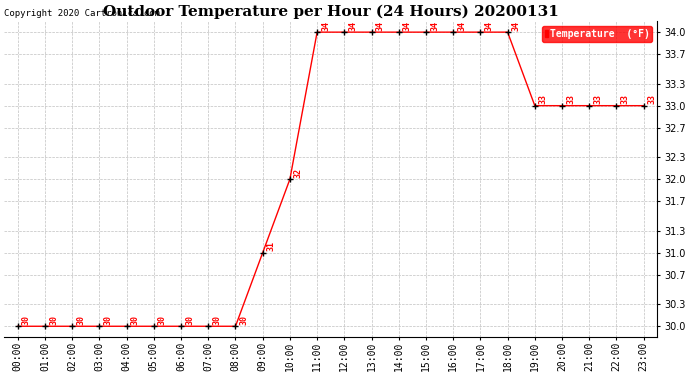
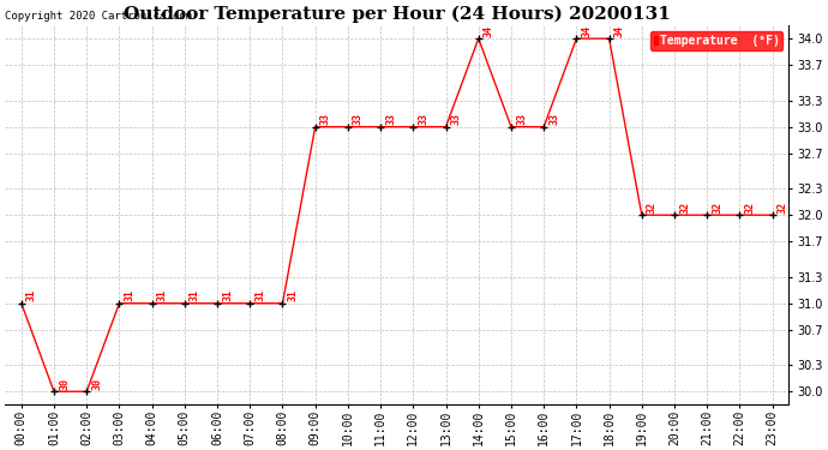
00:00: 30 -> 31
03:00: 30 -> 31
04:00: 30 -> 31
05:00: 30 -> 31
06:00: 30 -> 31
07:00: 30 -> 31
08:00: 30 -> 31
09:00: 31 -> 33
10:00: 32 -> 33
11:00: 34 -> 33
12:00: 34 -> 33
13:00: 34 -> 33
15:00: 34 -> 33
16:00: 34 -> 33
19:00: 33 -> 32
20:00: 33 -> 32
21:00: 33 -> 32
22:00: 33 -> 32
23:00: 33 -> 32
